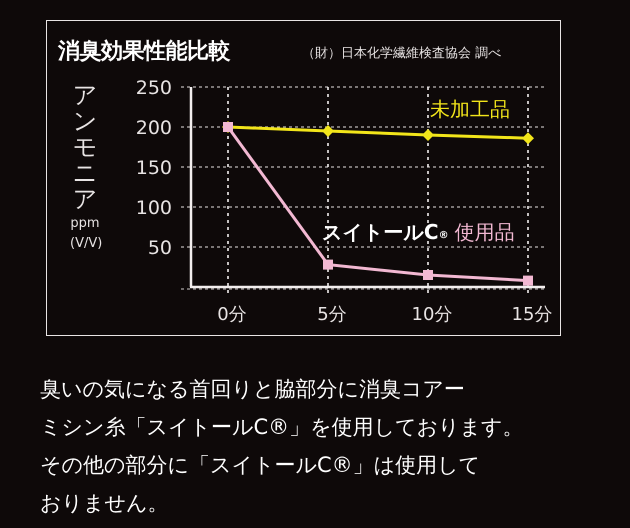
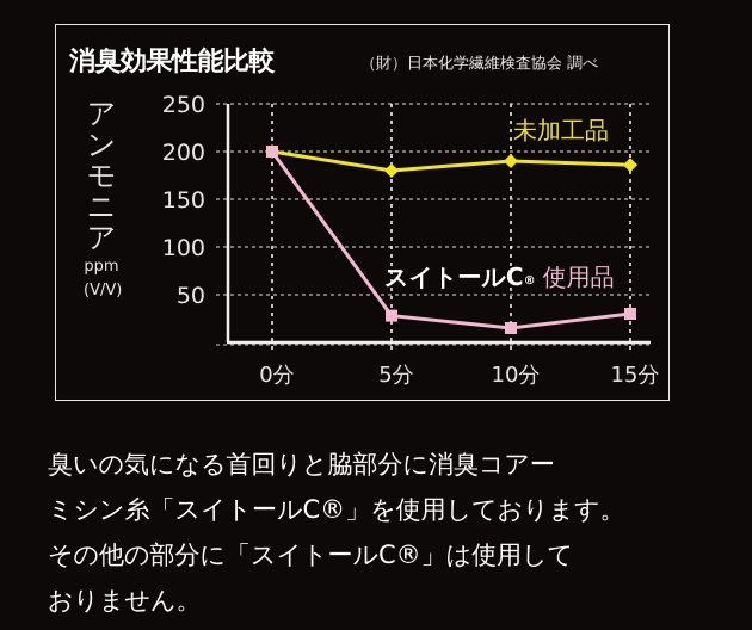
未加工品/5分: 200 -> 180
スイトールC® 使用品/15分: 10 -> 30
